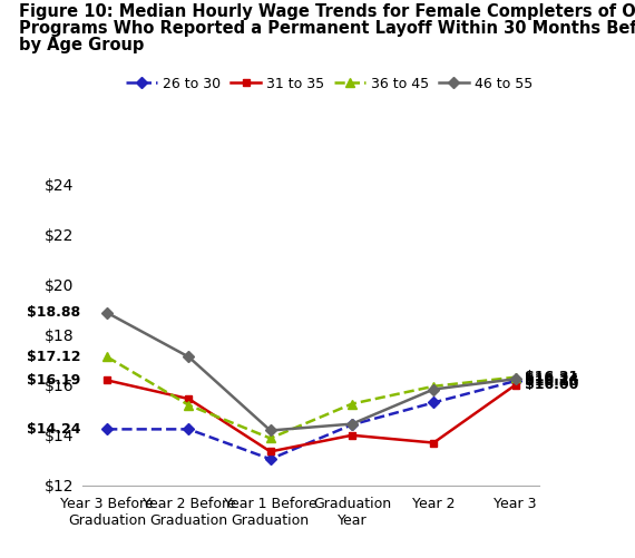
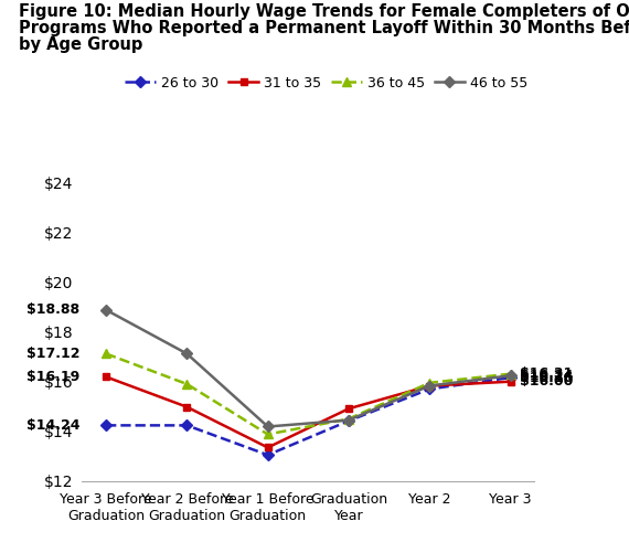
31 to 35/Year 2 Before Graduation: $15.45 -> $14.98
36 to 45/Year 2 Before Graduation: $15.20 -> $15.90
31 to 35/Graduation Year: $14.00 -> $14.91
36 to 45/Graduation Year: $15.25 -> $14.50
26 to 30/Year 2: $15.30 -> $15.70
31 to 35/Year 2: $13.70 -> $15.83
